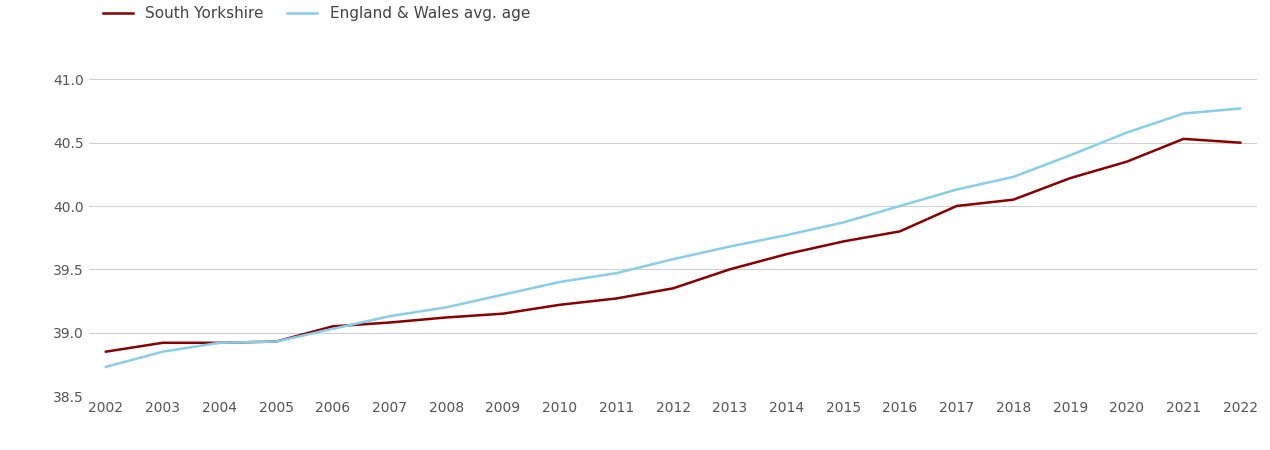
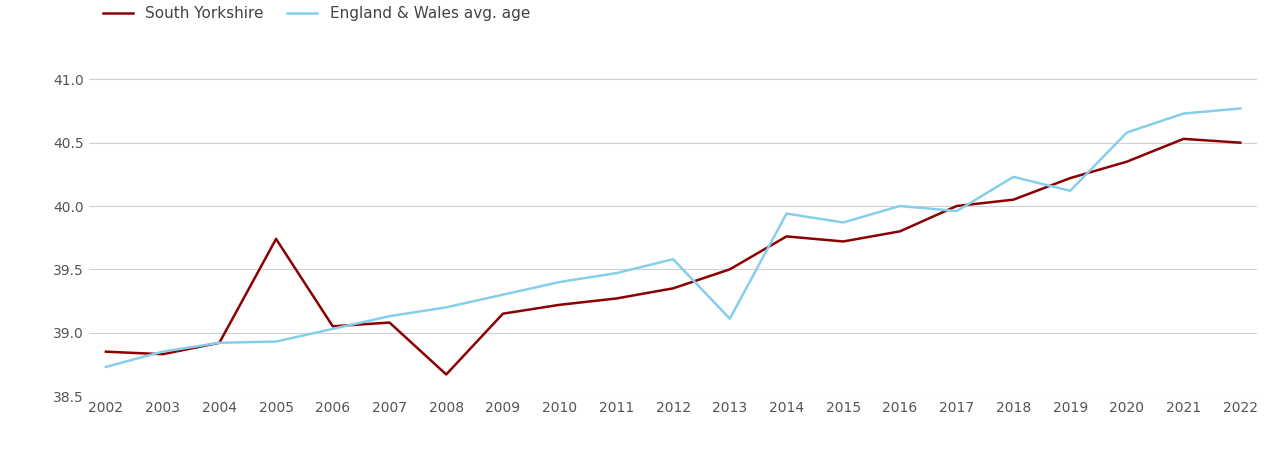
South Yorkshire/2003: 38.92 -> 38.83
South Yorkshire/2005: 38.93 -> 39.74
South Yorkshire/2008: 39.12 -> 38.67
England & Wales avg. age/2013: 39.68 -> 39.11
South Yorkshire/2014: 39.62 -> 39.76
England & Wales avg. age/2014: 39.77 -> 39.94
England & Wales avg. age/2017: 40.13 -> 39.96
England & Wales avg. age/2019: 40.40 -> 40.12
